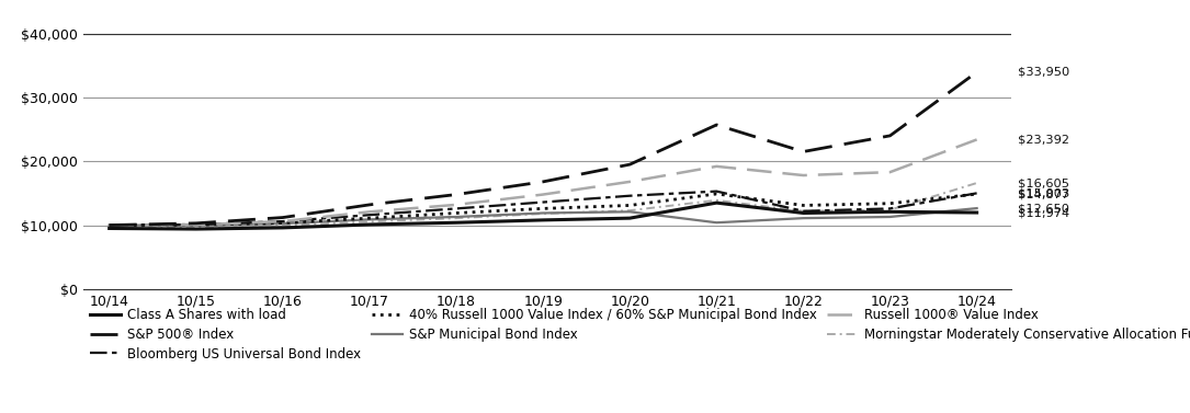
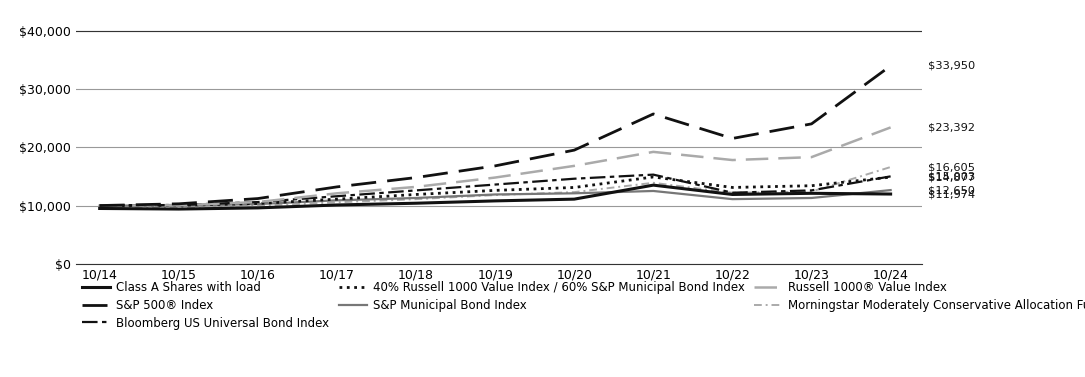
S&P Municipal Bond Index/10/21: $10,400 -> $12,500
